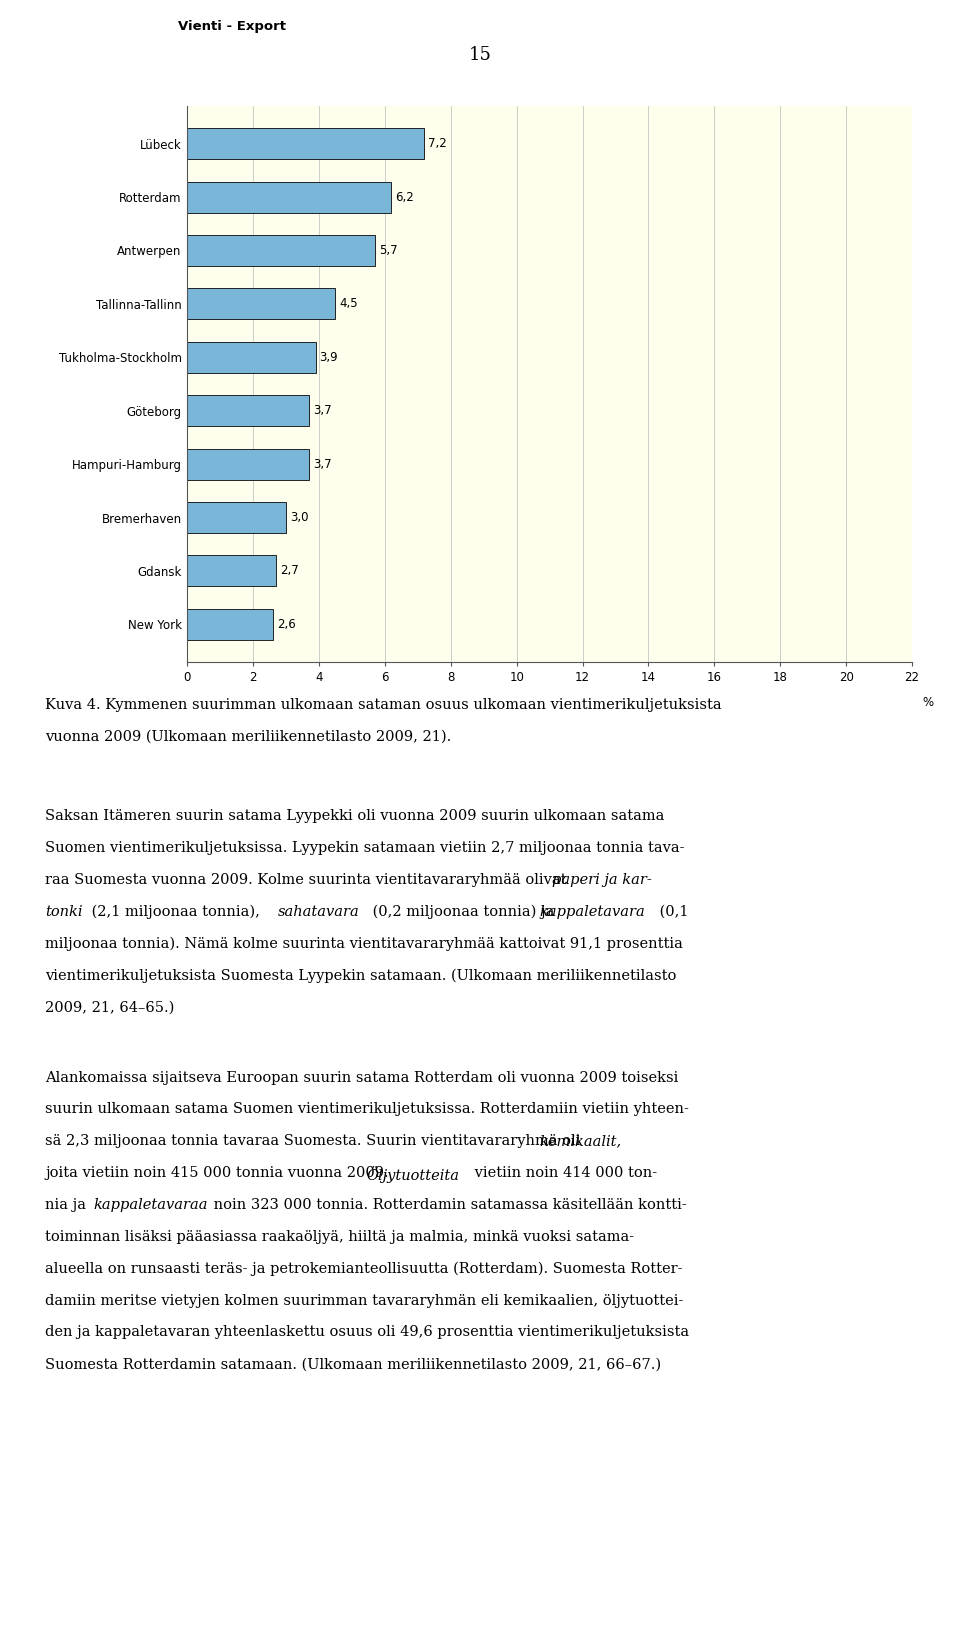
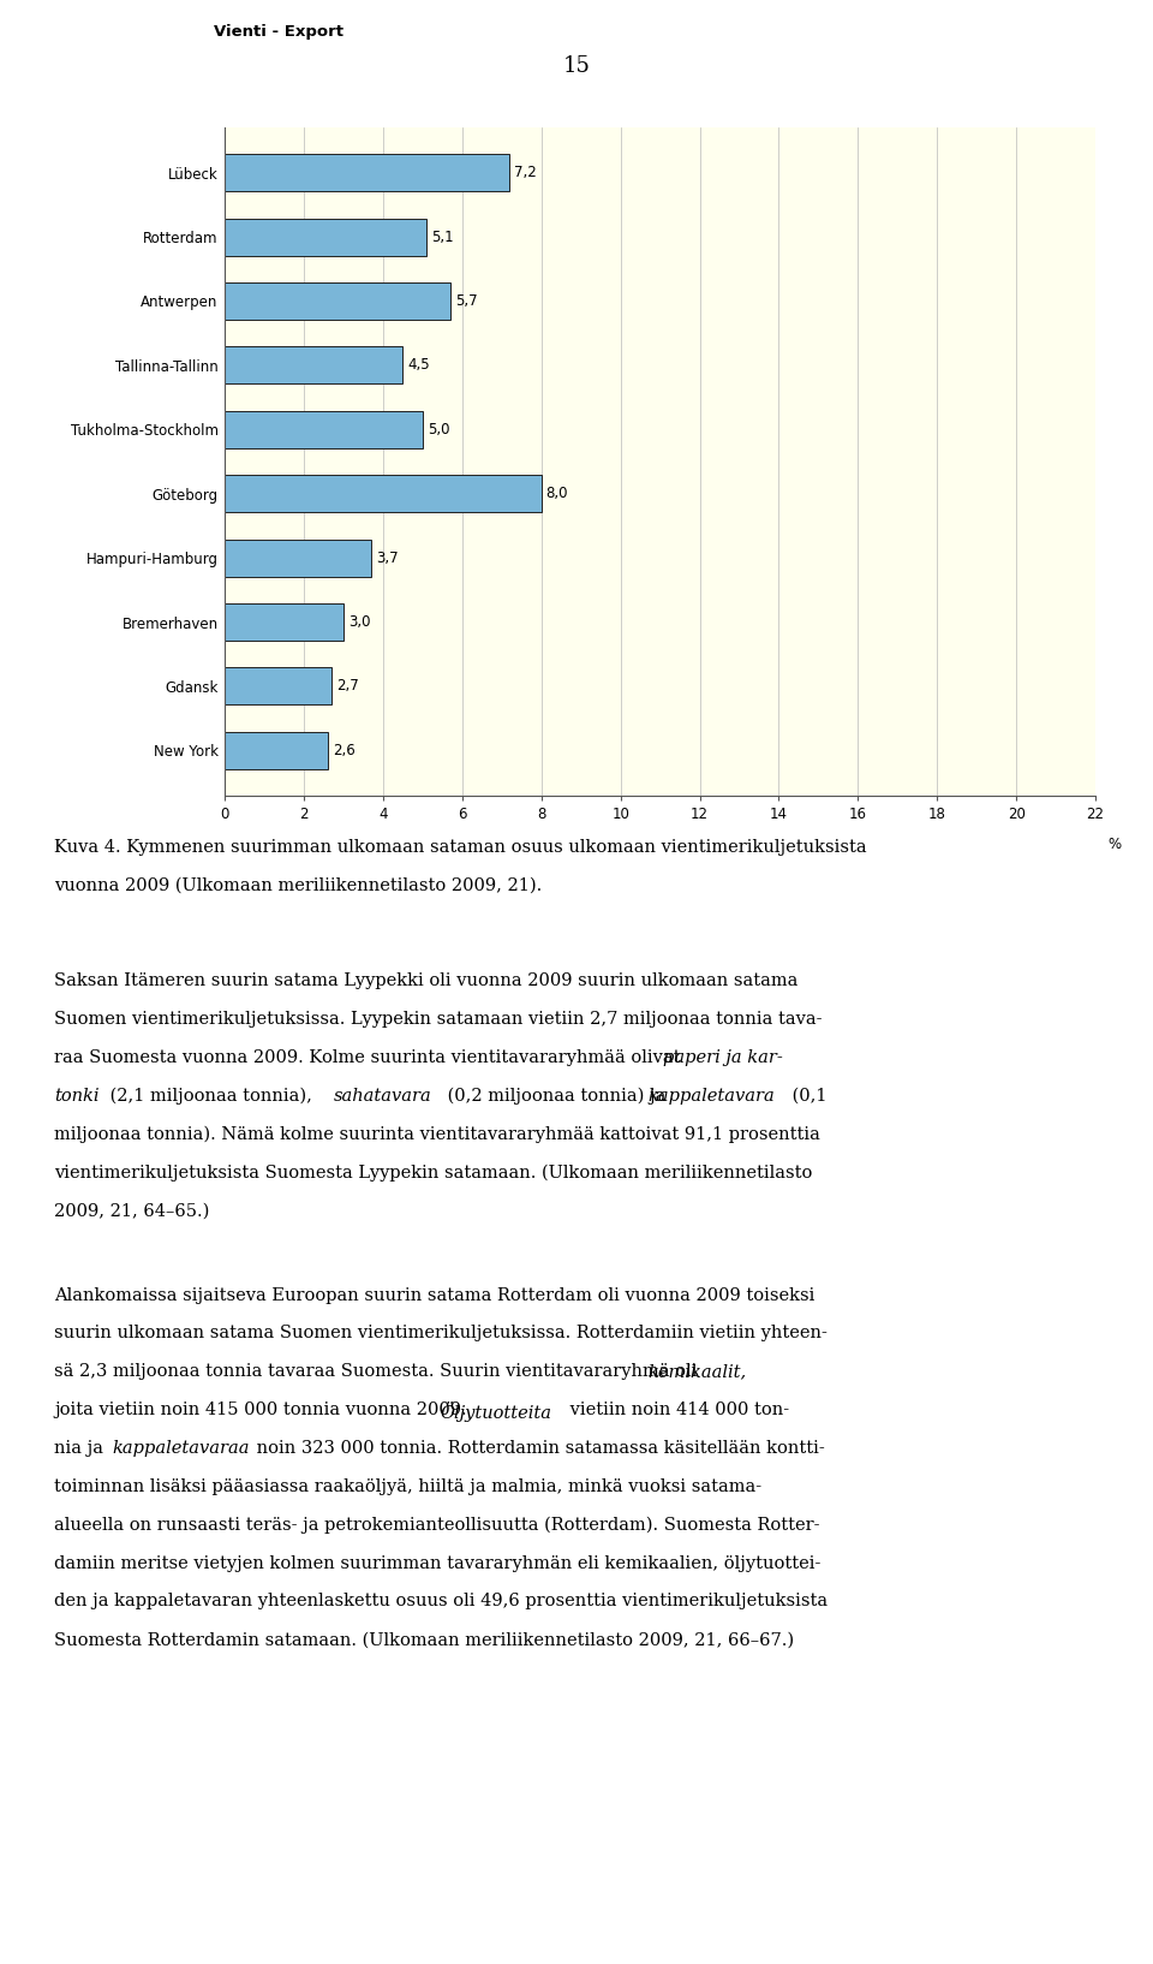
Rotterdam: 6,2 -> 5,1
Tukholma-Stockholm: 3,9 -> 5,0
Göteborg: 3,7 -> 8,0
